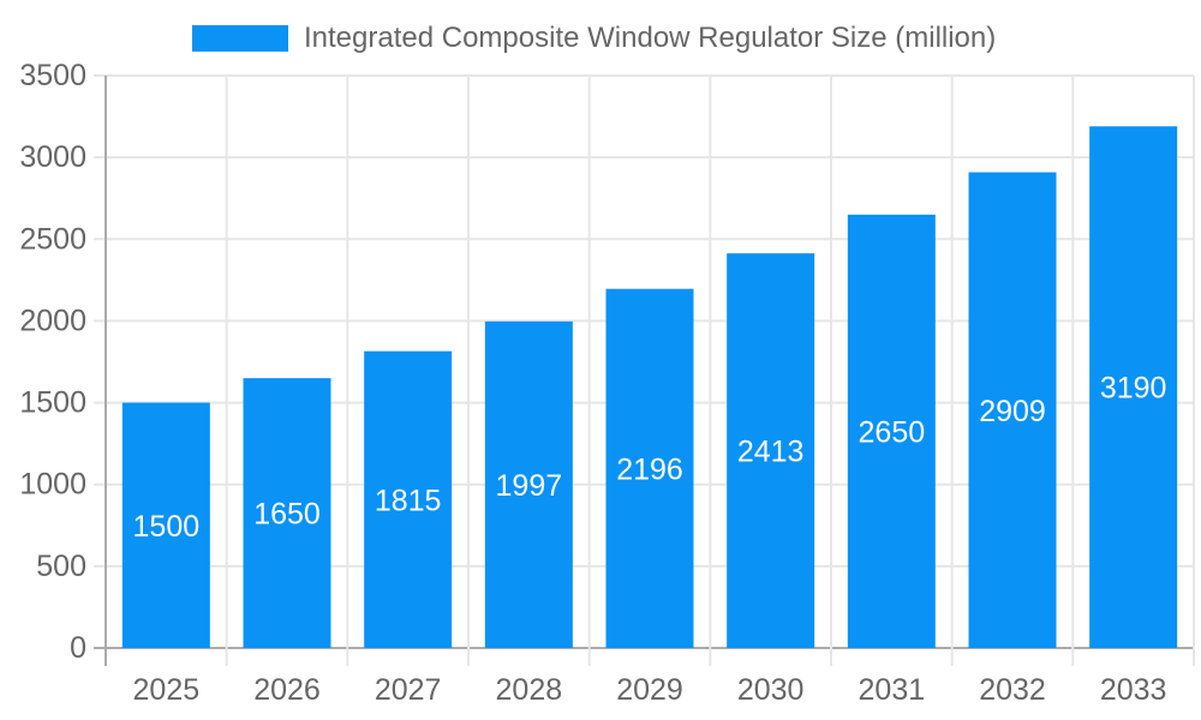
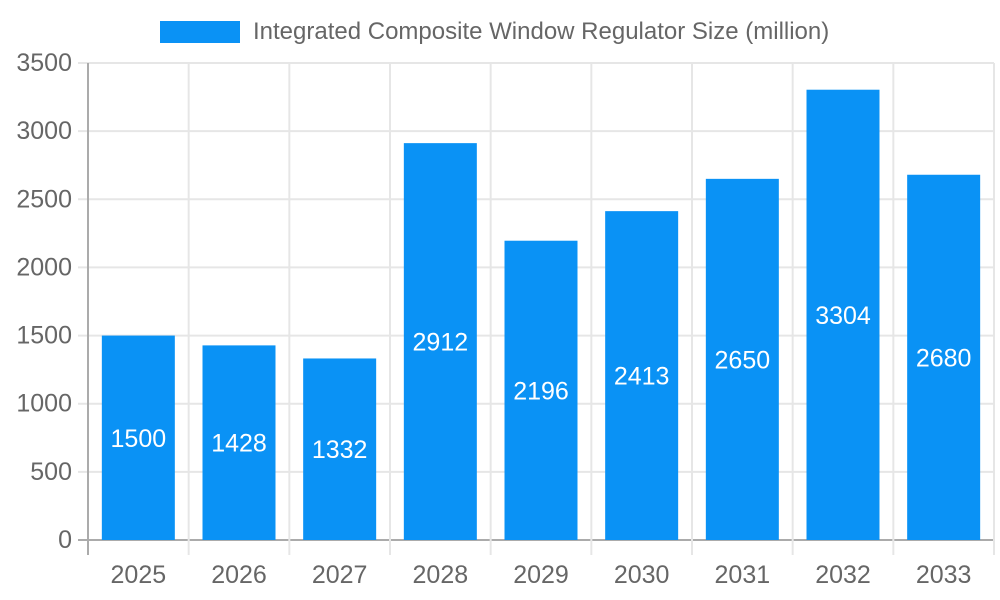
2026: 1650 -> 1428
2027: 1815 -> 1332
2028: 1997 -> 2912
2032: 2909 -> 3304
2033: 3190 -> 2680
